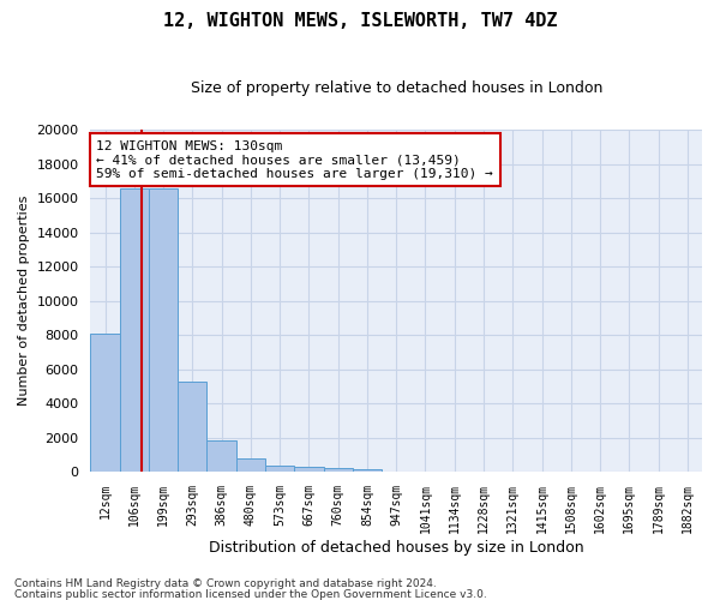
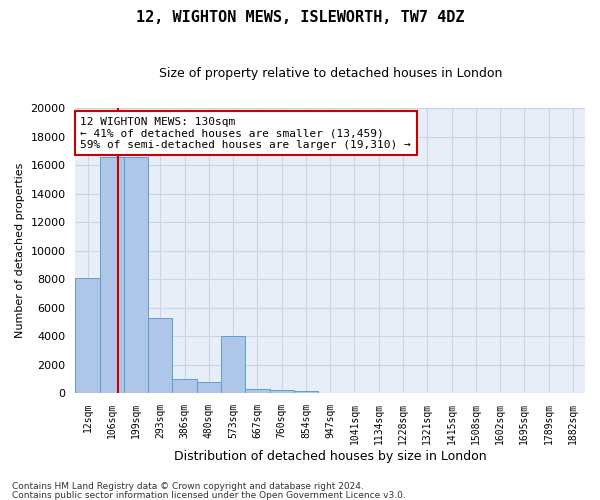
386sqm: 1800 -> 1000
573sqm: 400 -> 4000
